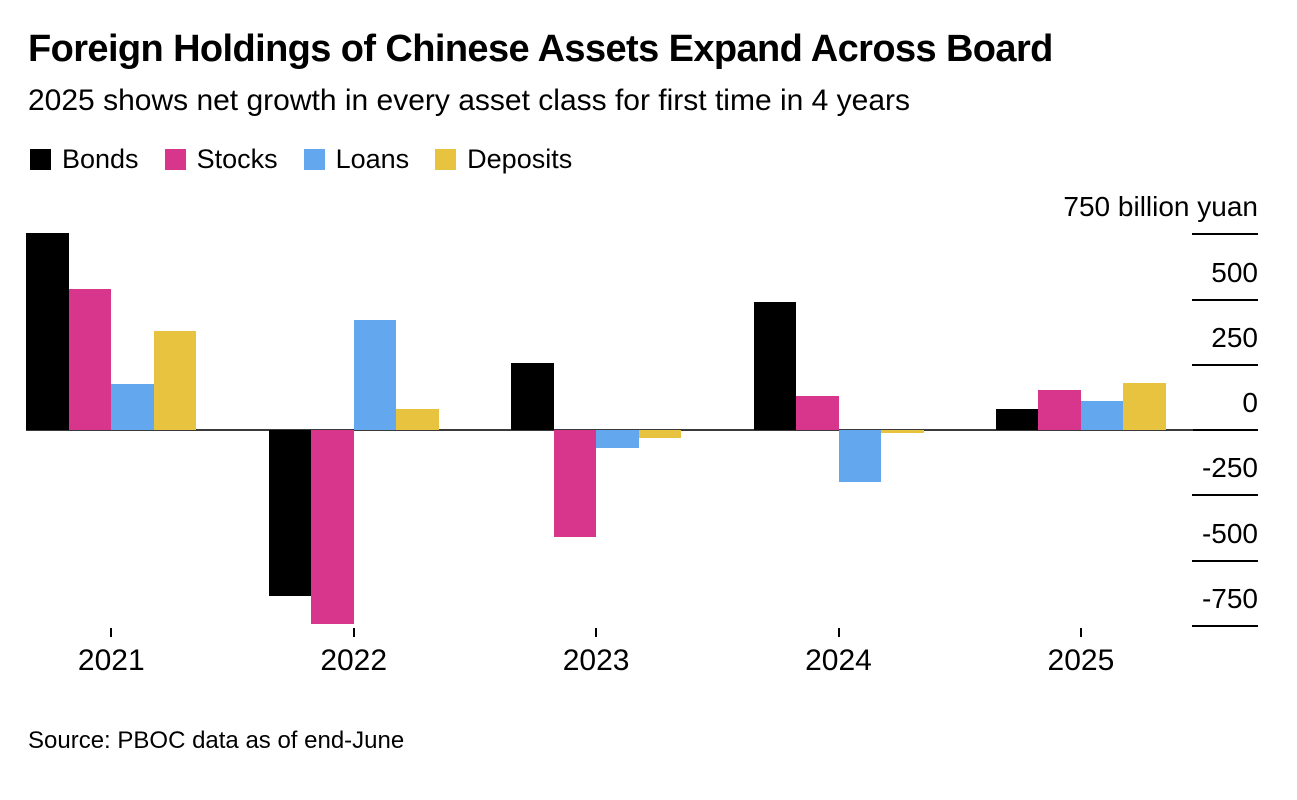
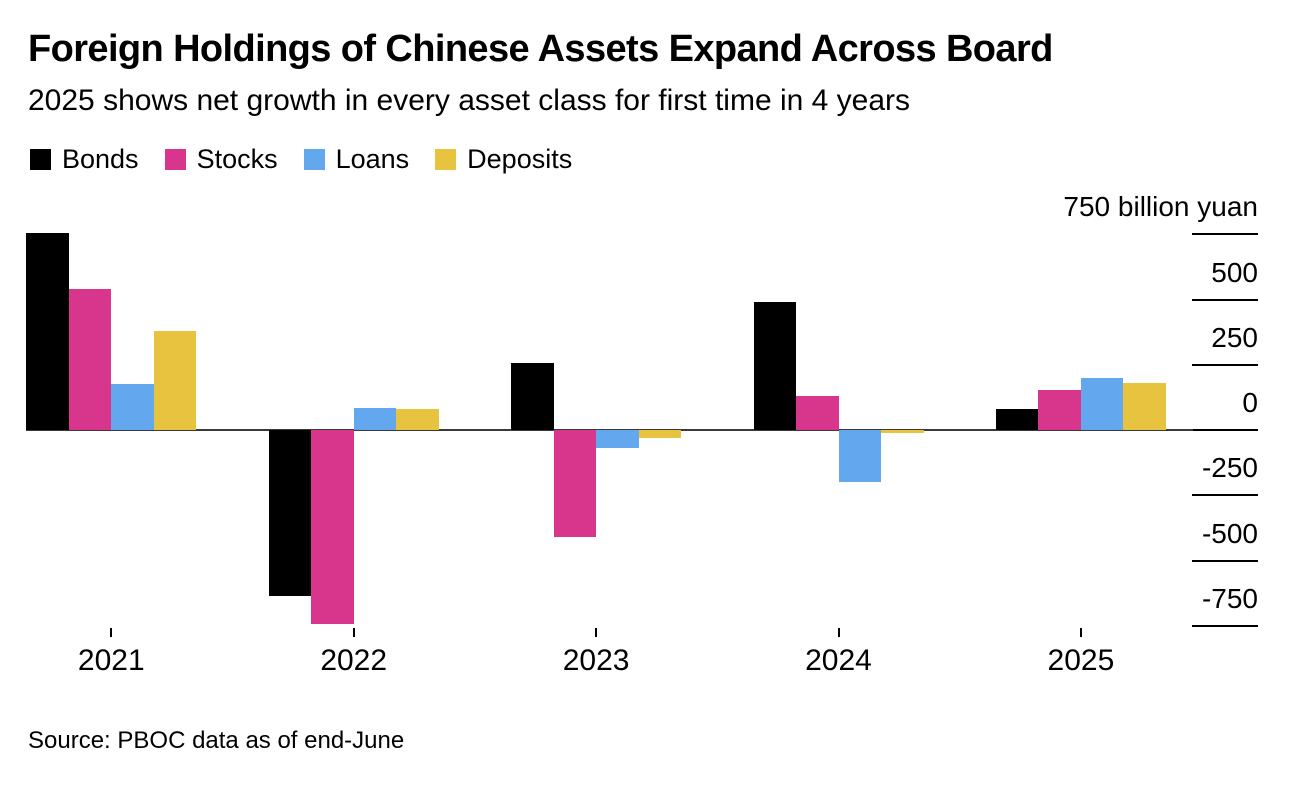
Loans/2022: 420 -> 80
Loans/2025: 110 -> 200
